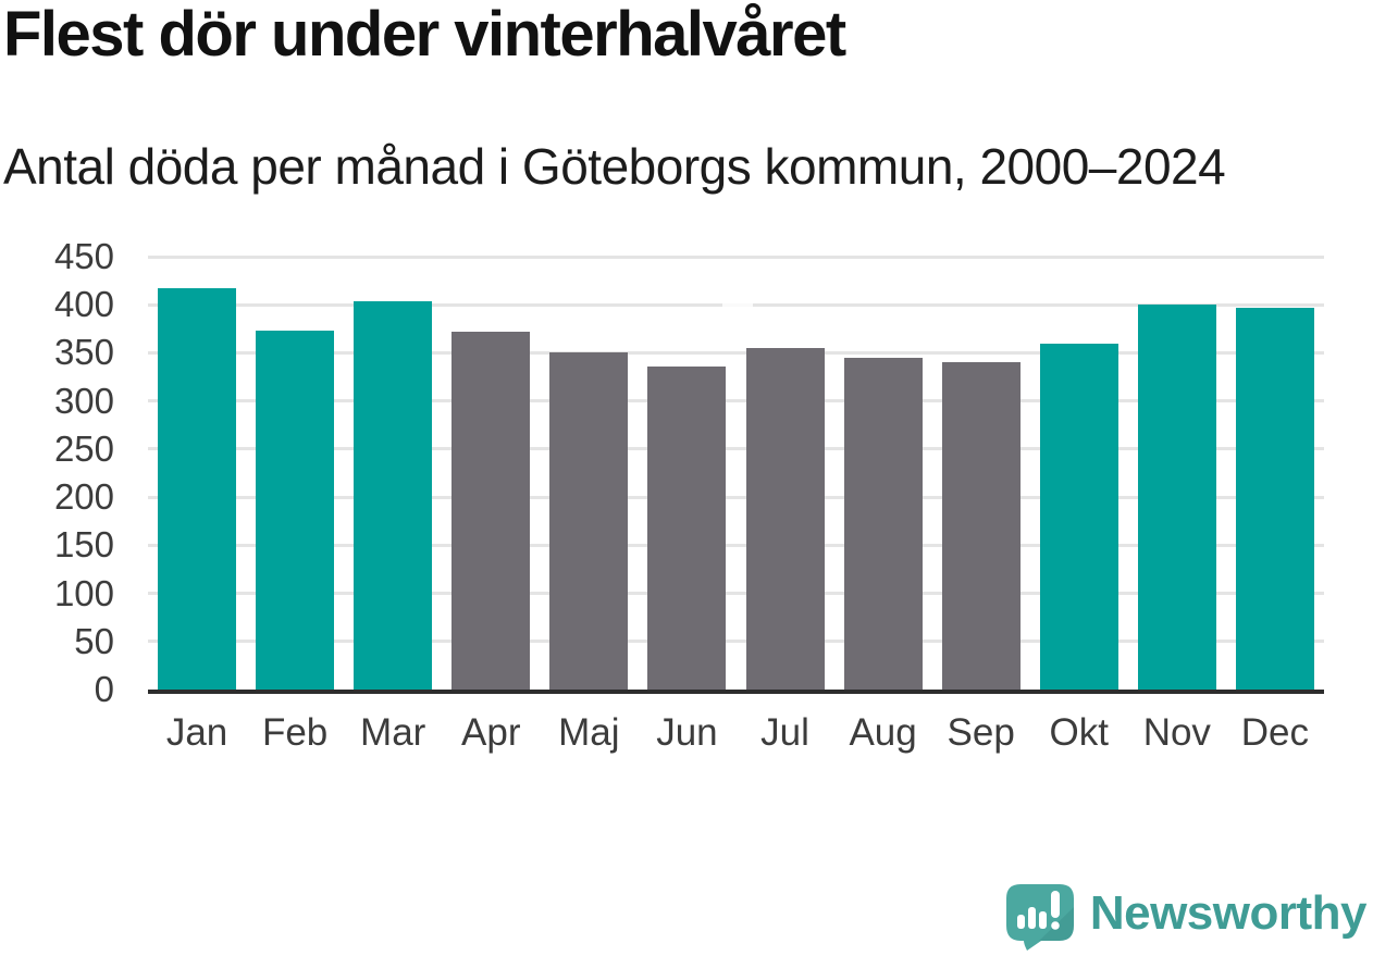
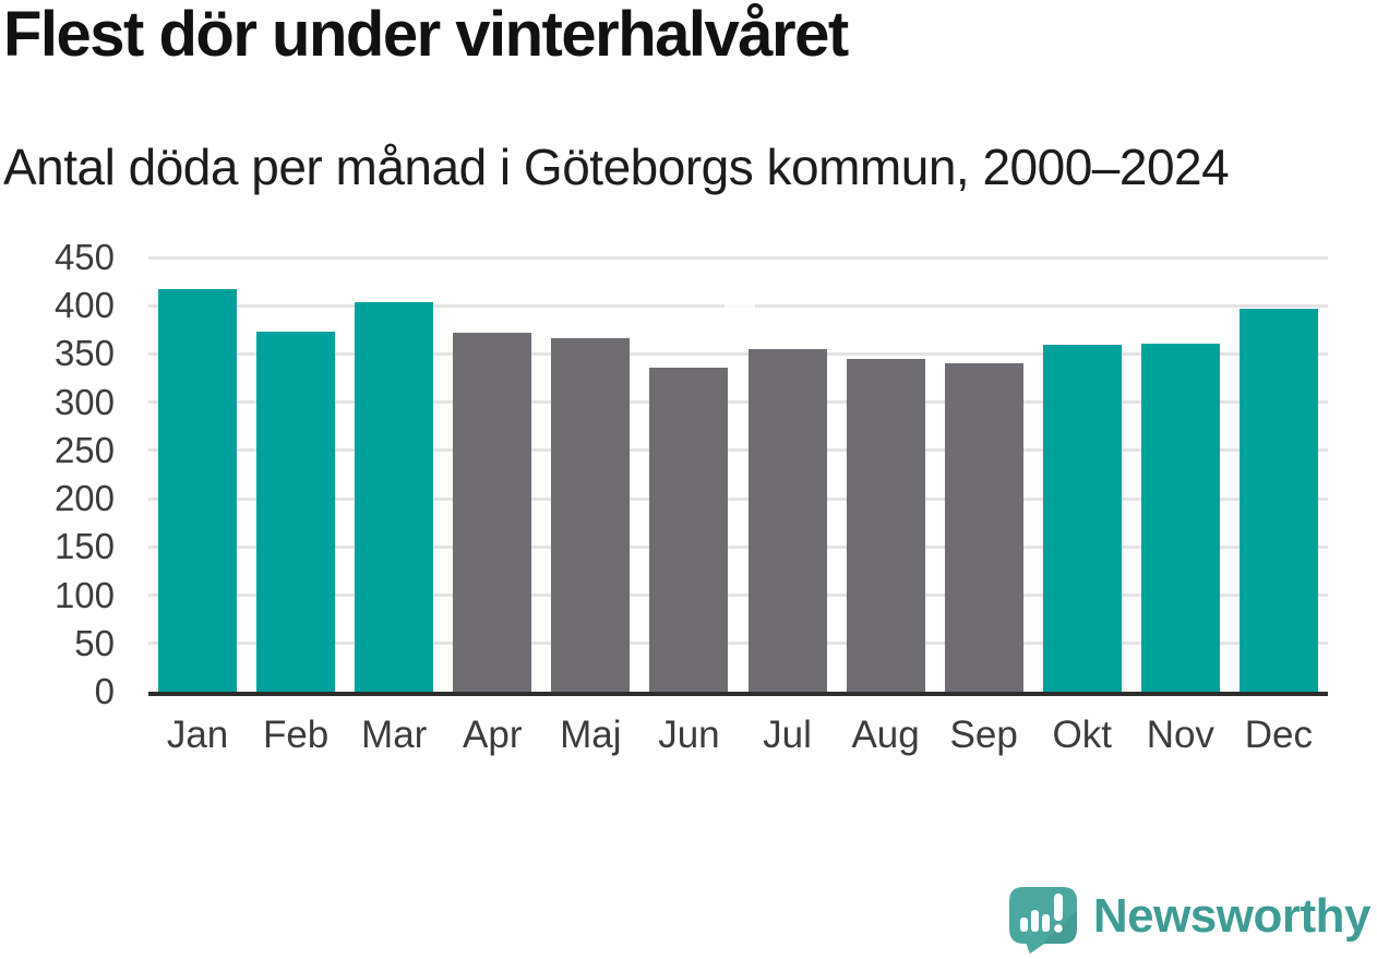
Maj: 350 -> 370
Nov: 400 -> 360
